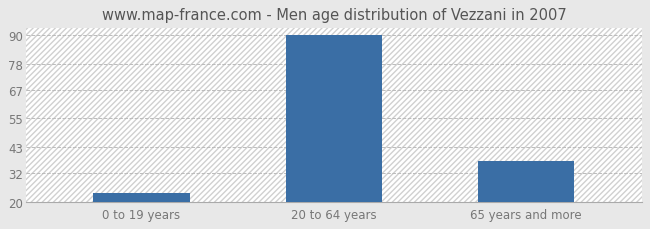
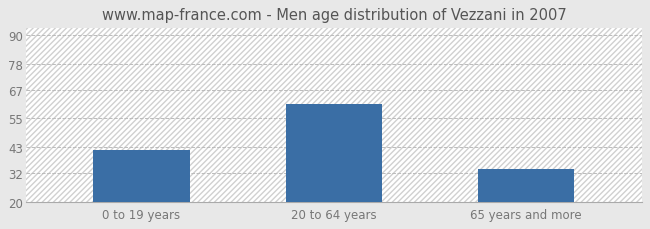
0 to 19 years: 24 -> 42
20 to 64 years: 90 -> 61
65 years and more: 37 -> 34
